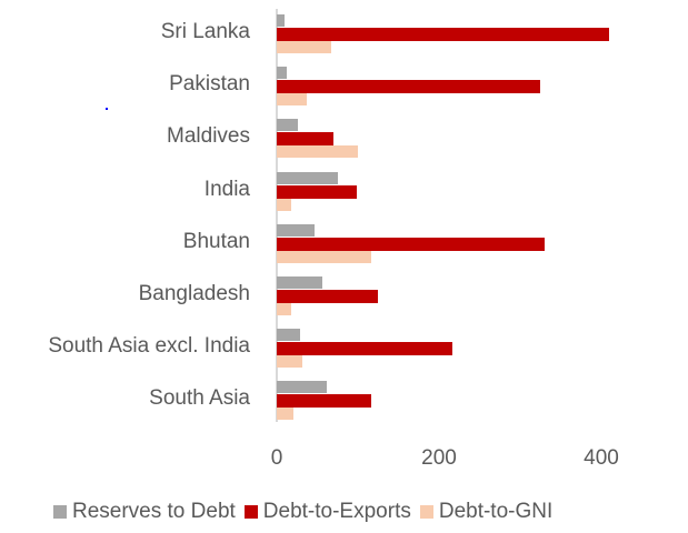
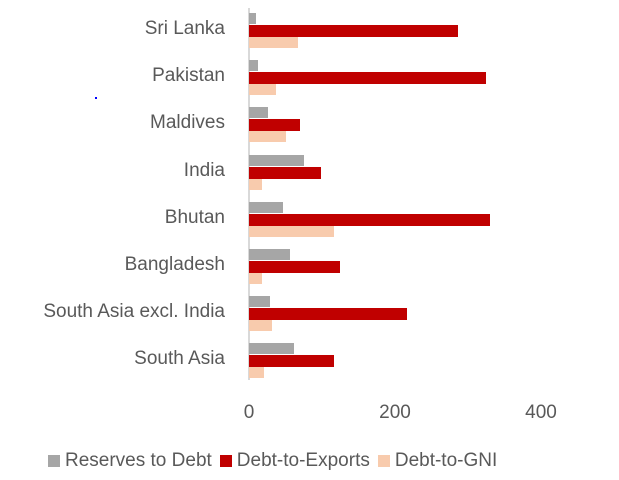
Debt-to-Exports/Sri Lanka: 410 -> 290
Debt-to-GNI/Maldives: 100 -> 50
